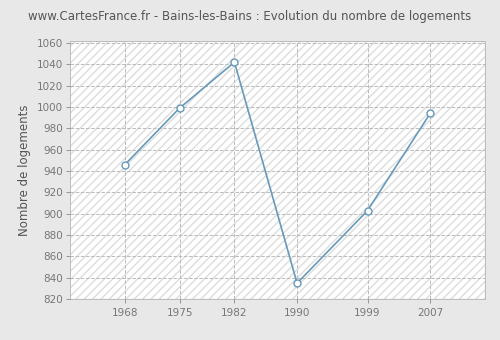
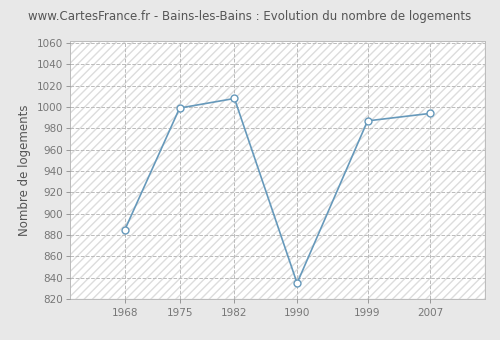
1968: 946 -> 885
1982: 1042 -> 1008
1999: 903 -> 987
